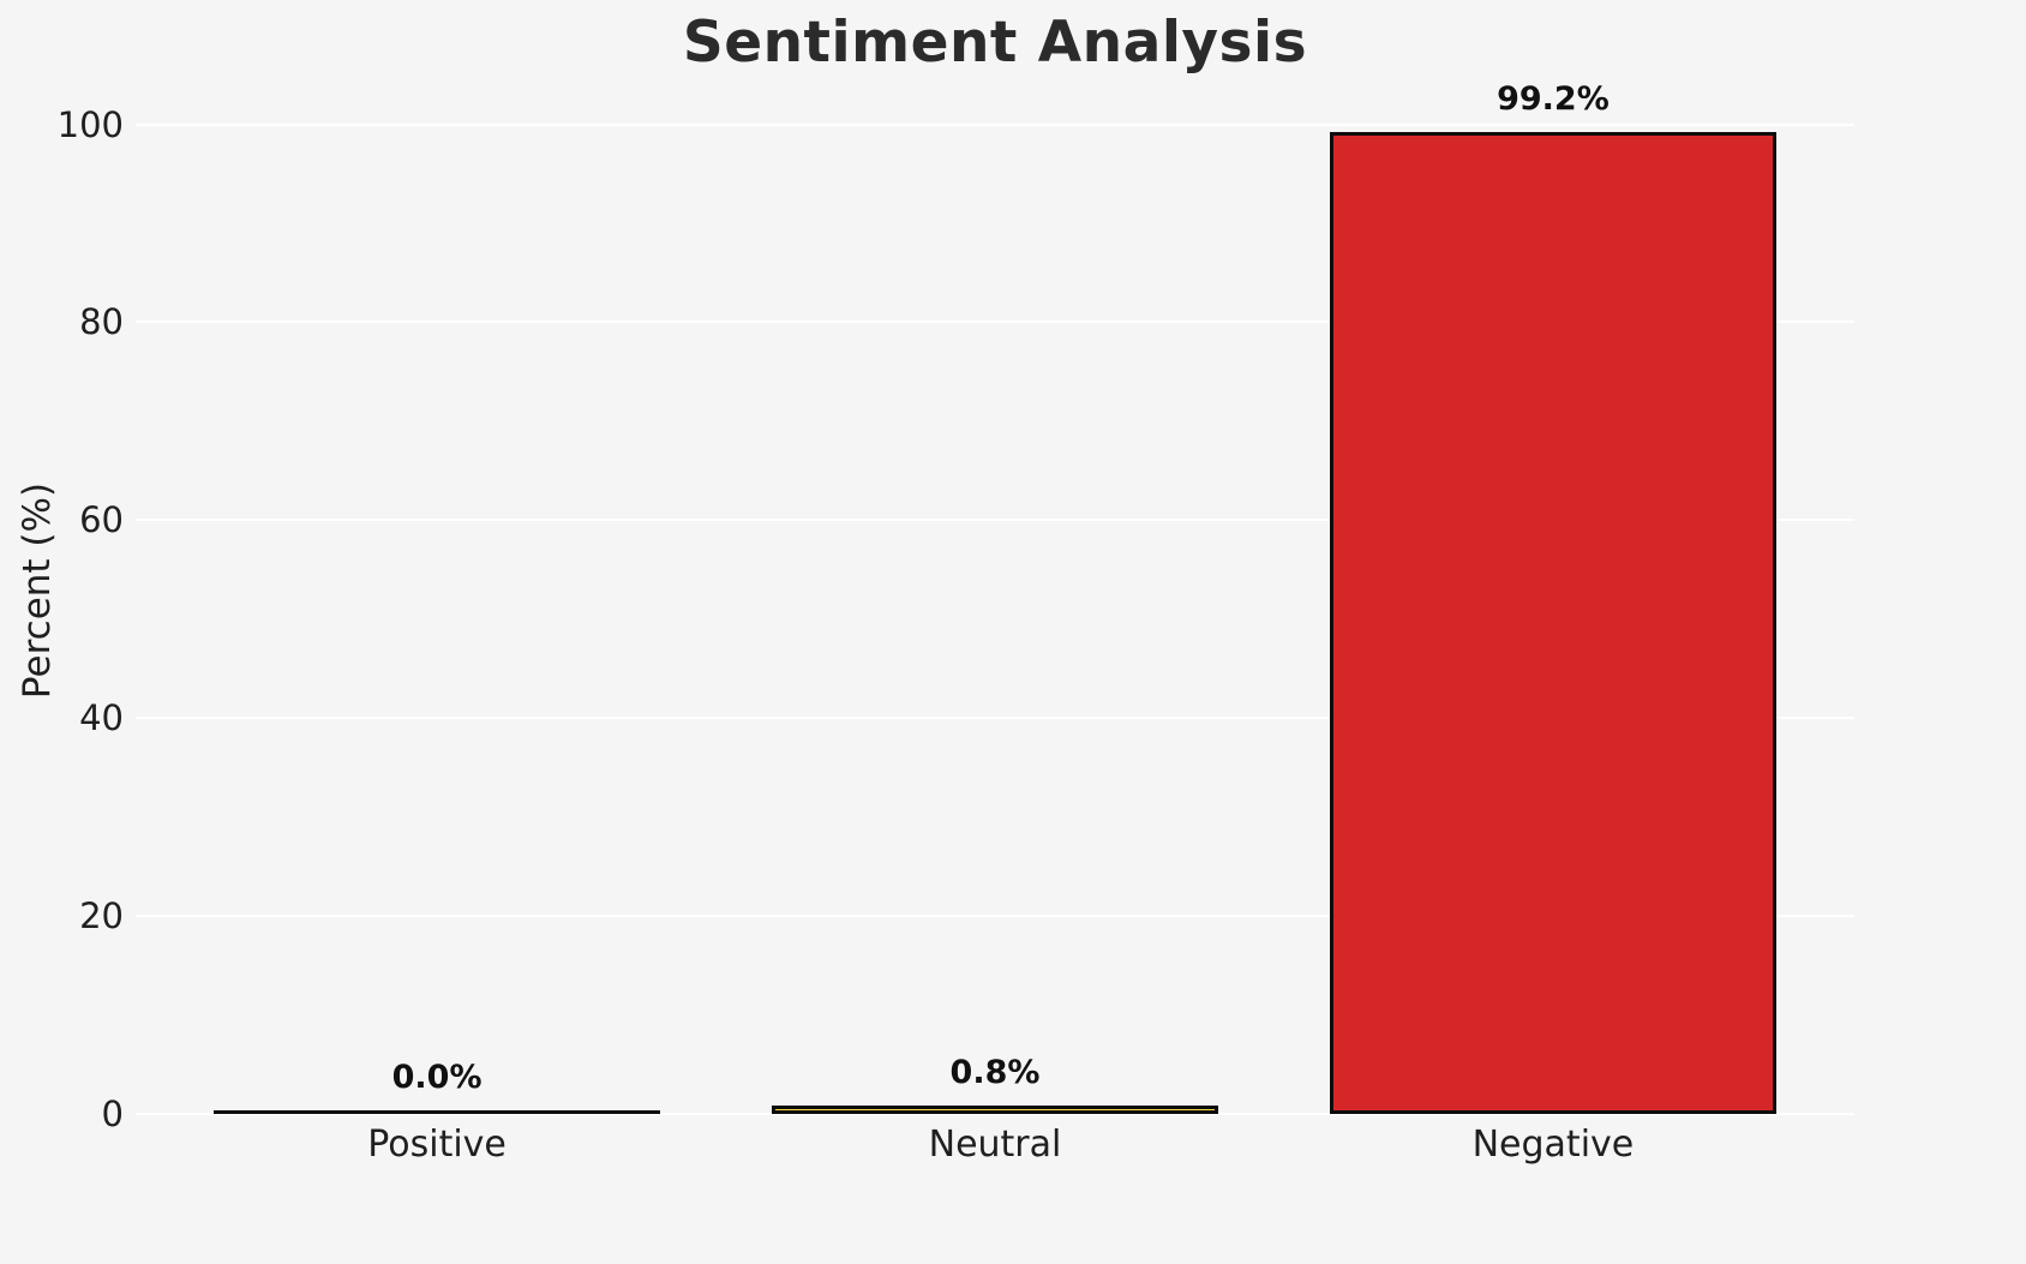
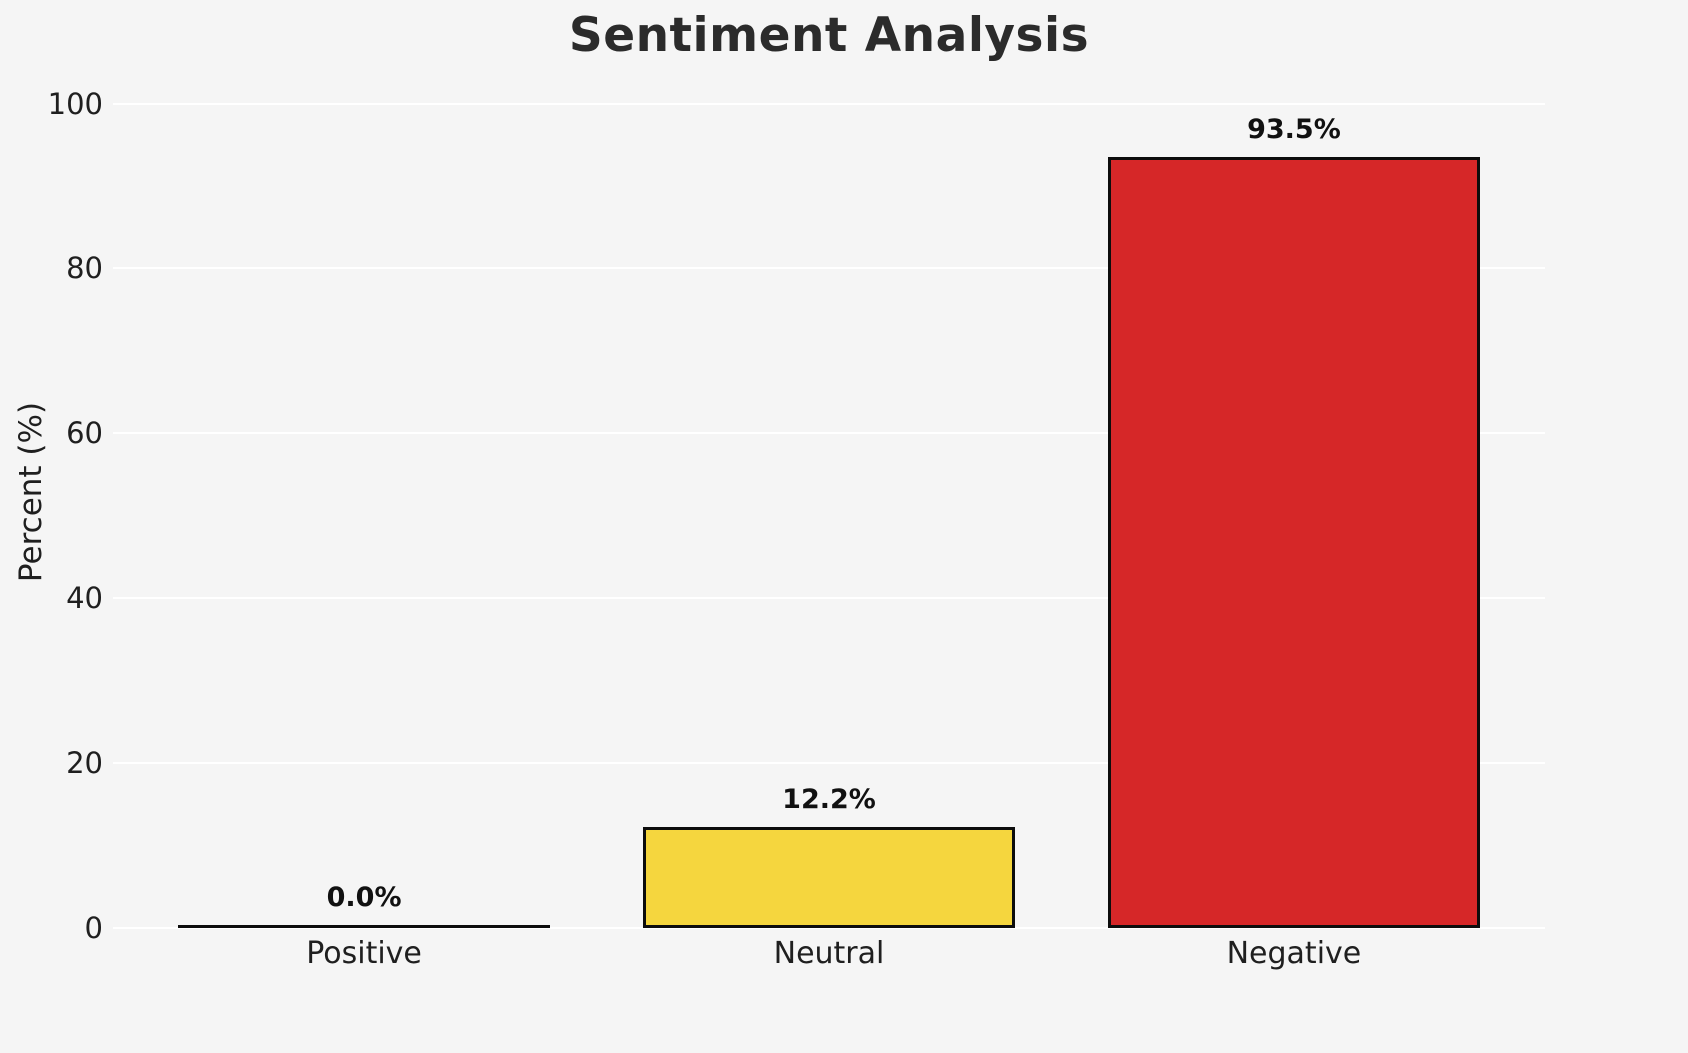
Neutral: 0.8% -> 12.2%
Negative: 99.2% -> 93.5%
